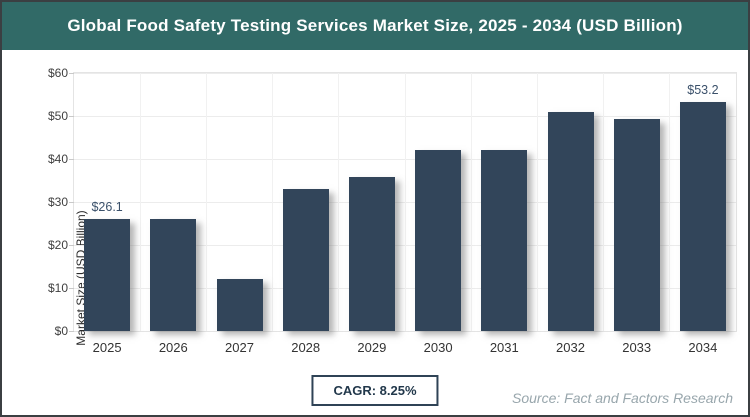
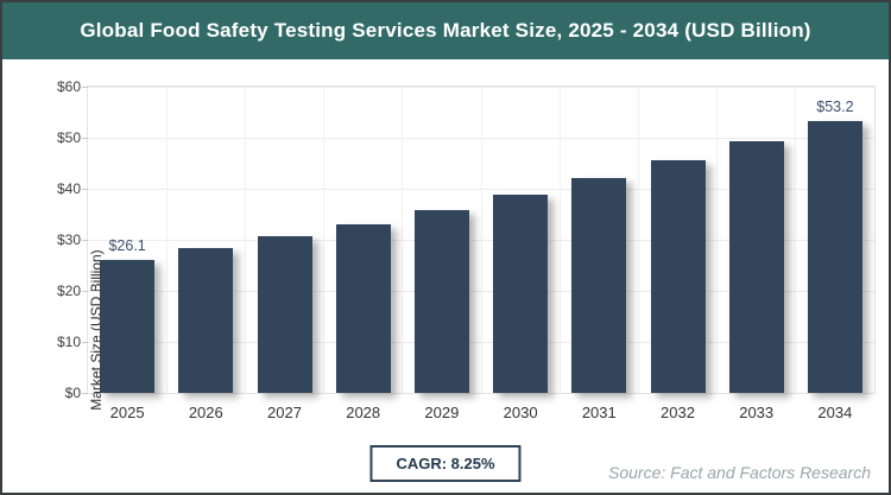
2026: $26 -> $28
2027: $12 -> $31
2030: $42 -> $39
2032: $51 -> $46
